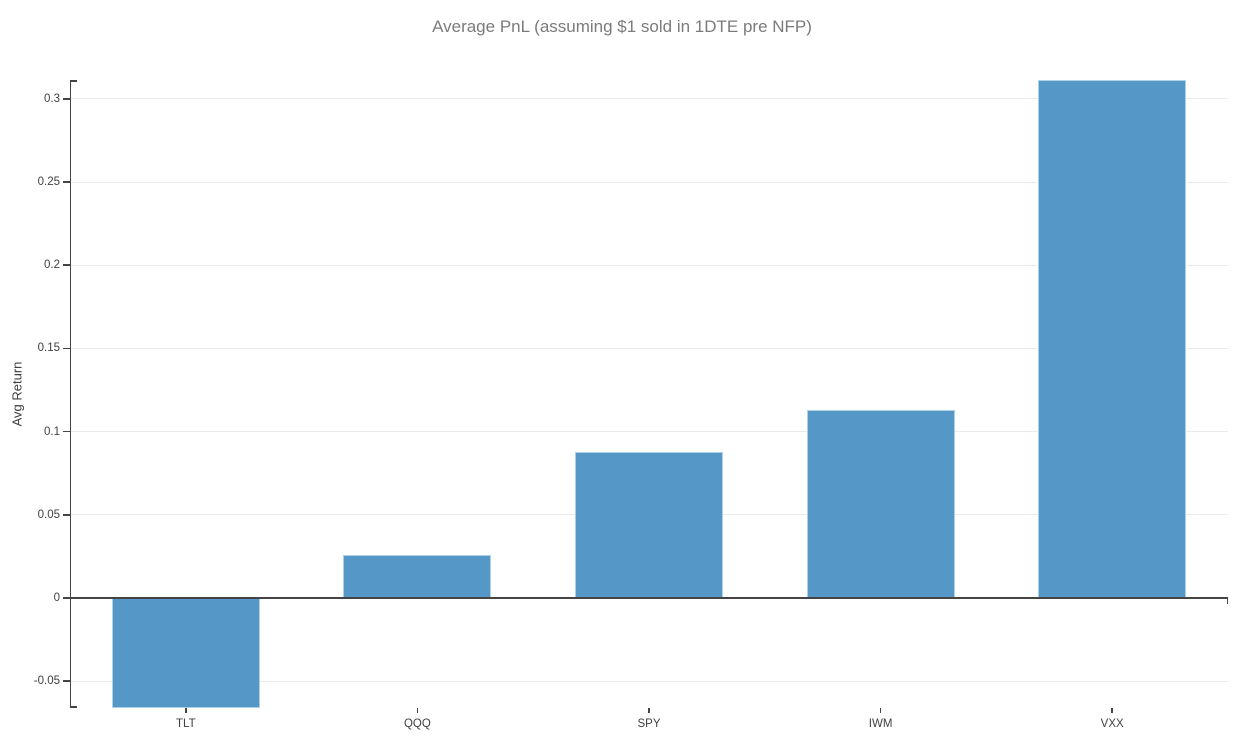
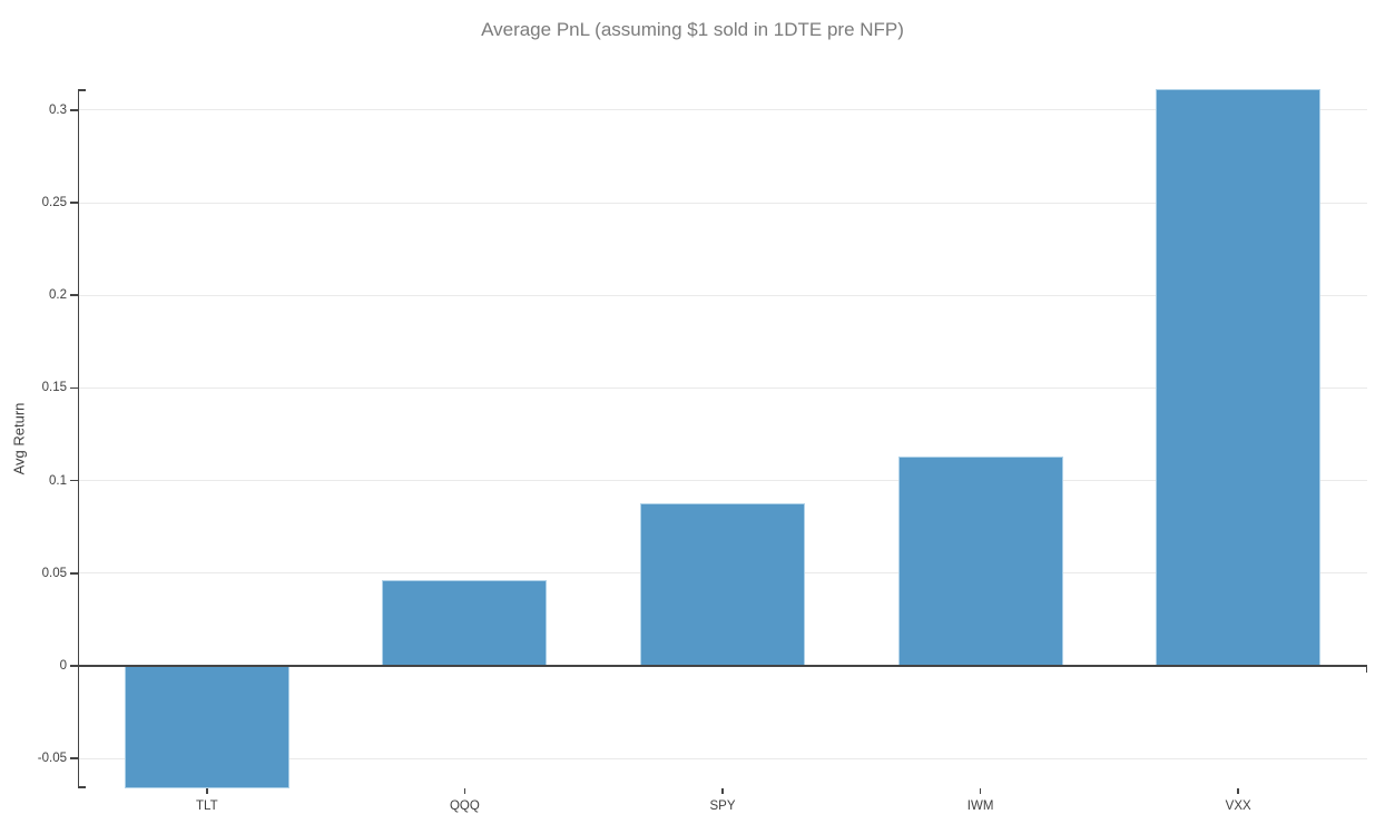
QQQ: 0.026 -> 0.046
